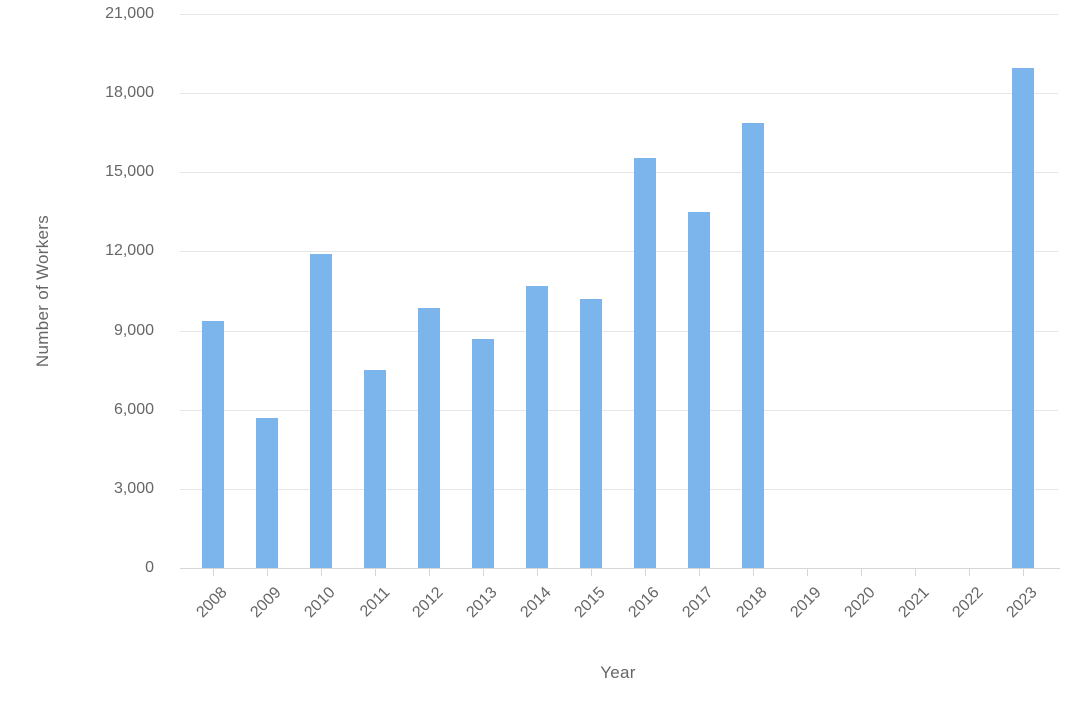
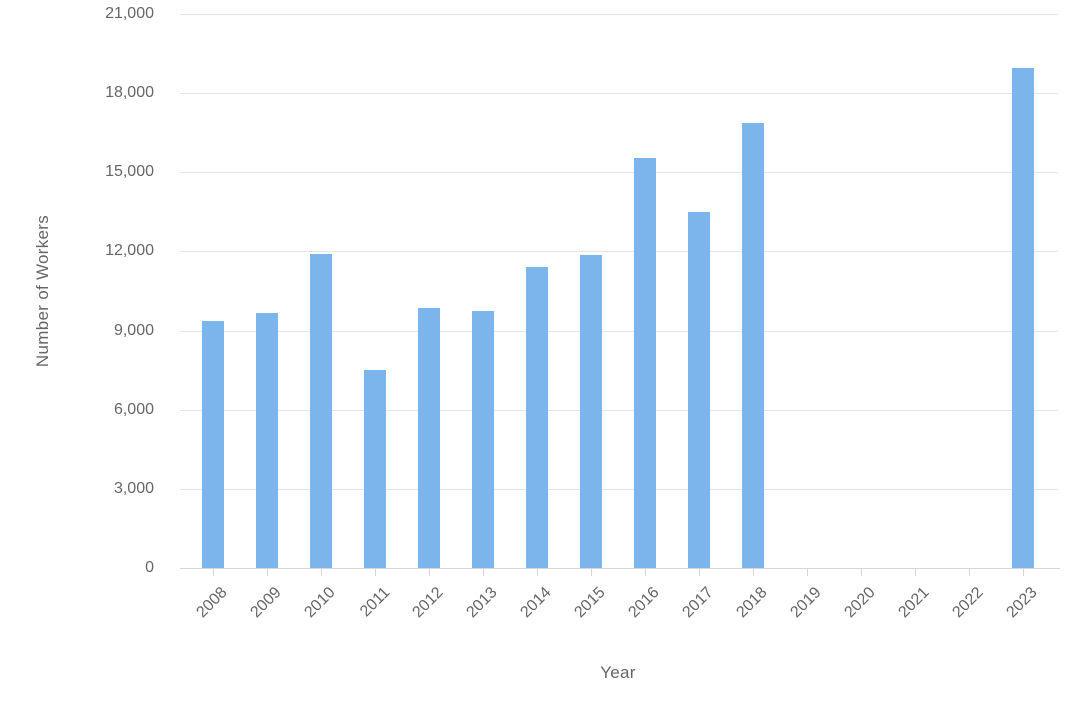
2009: 5700 -> 9600
2013: 8700 -> 9800
2014: 10700 -> 11400
2015: 10200 -> 11800
